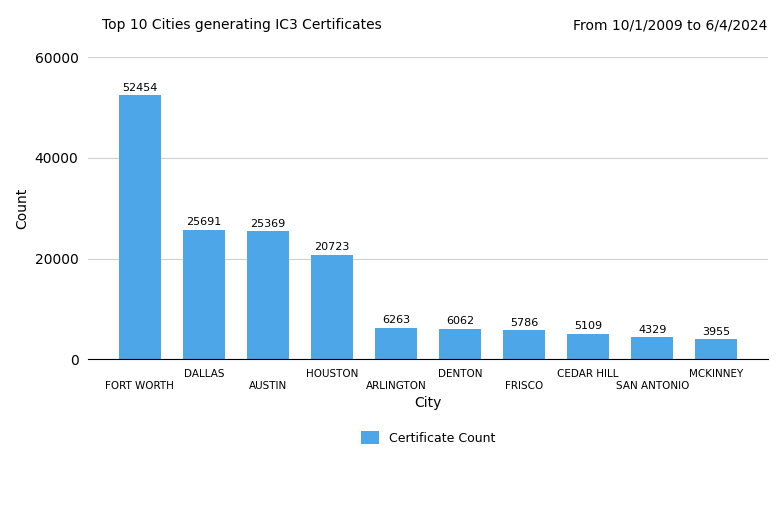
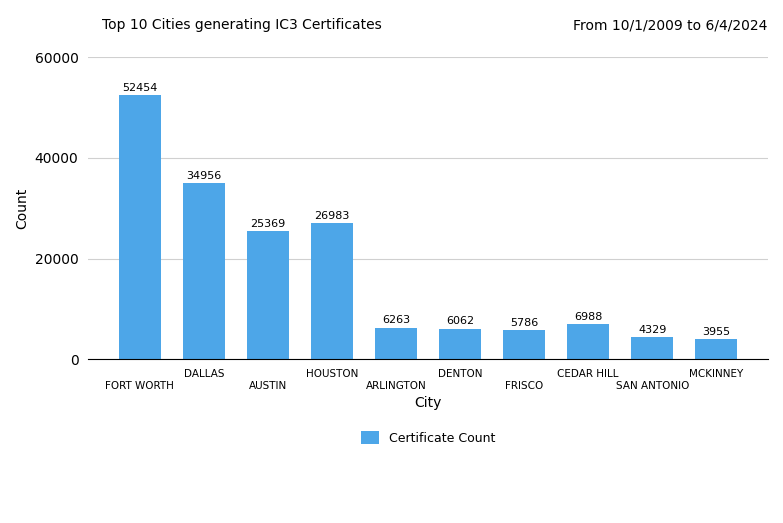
DALLAS: 25691 -> 34956
HOUSTON: 20723 -> 26983
CEDAR HILL: 5109 -> 6988
